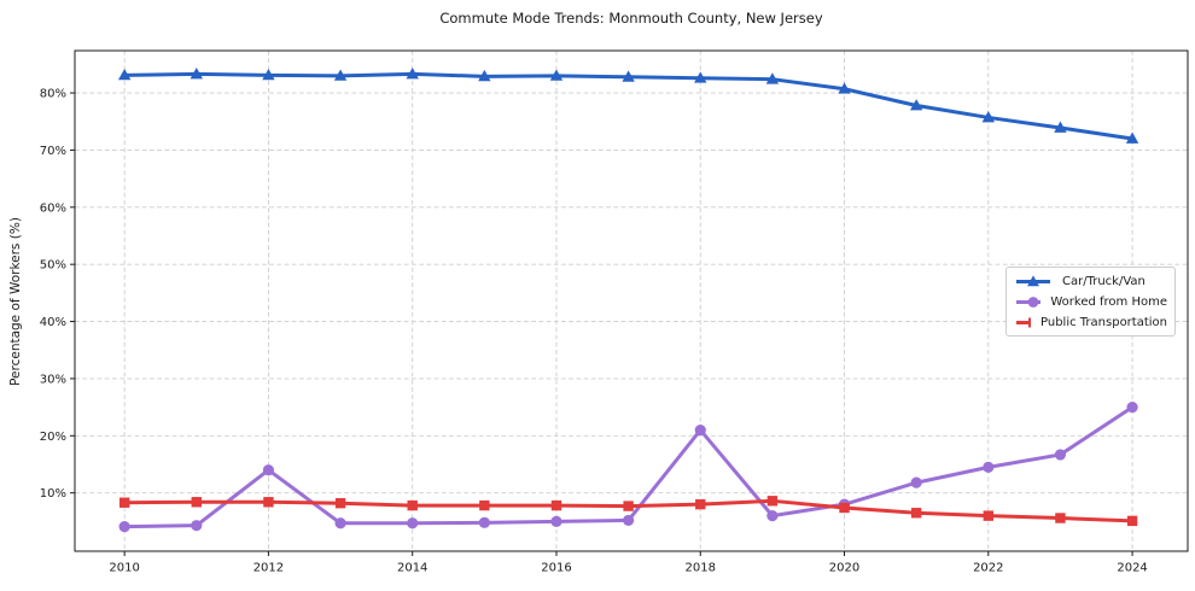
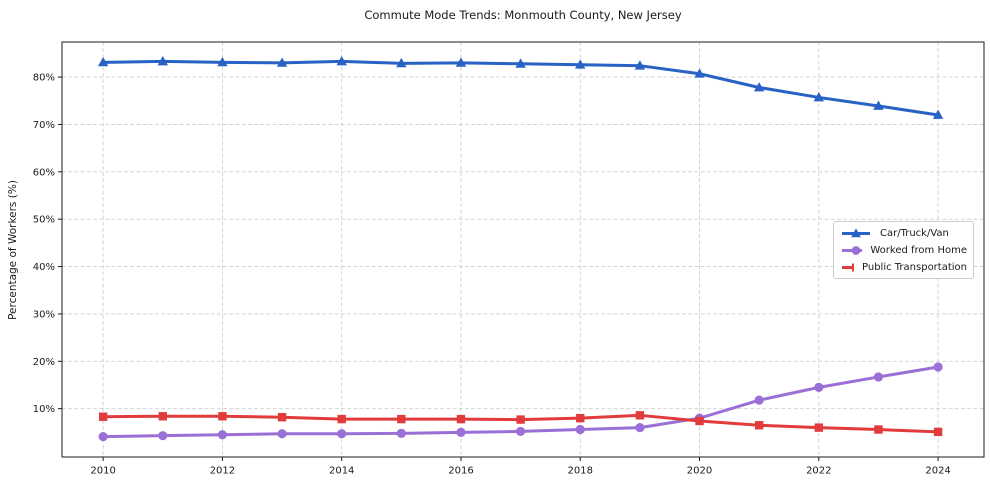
Worked from Home/2012: 14% -> 4%
Worked from Home/2018: 21% -> 6%
Worked from Home/2024: 25% -> 19%
